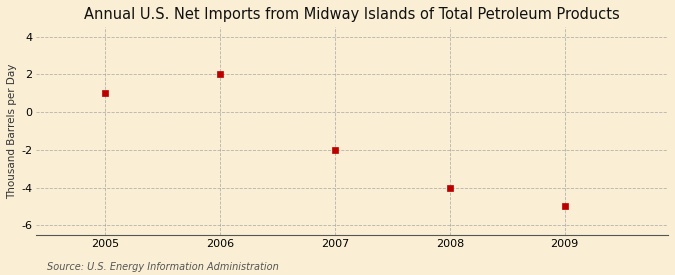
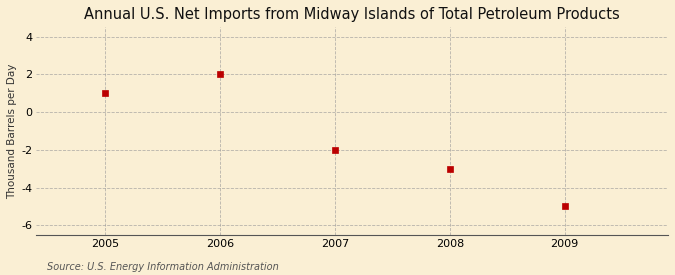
2008: -4 -> -3
